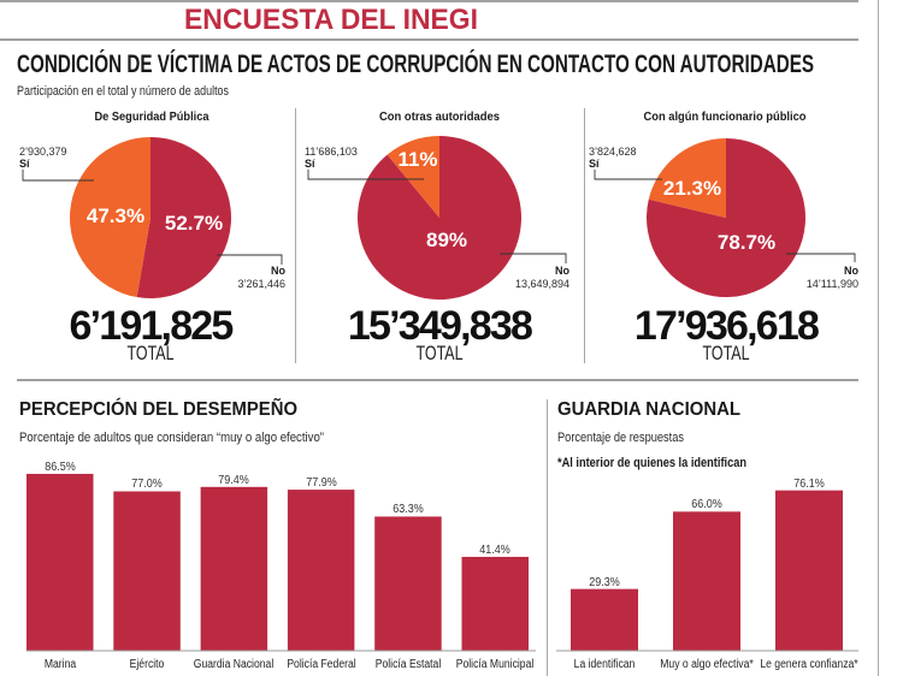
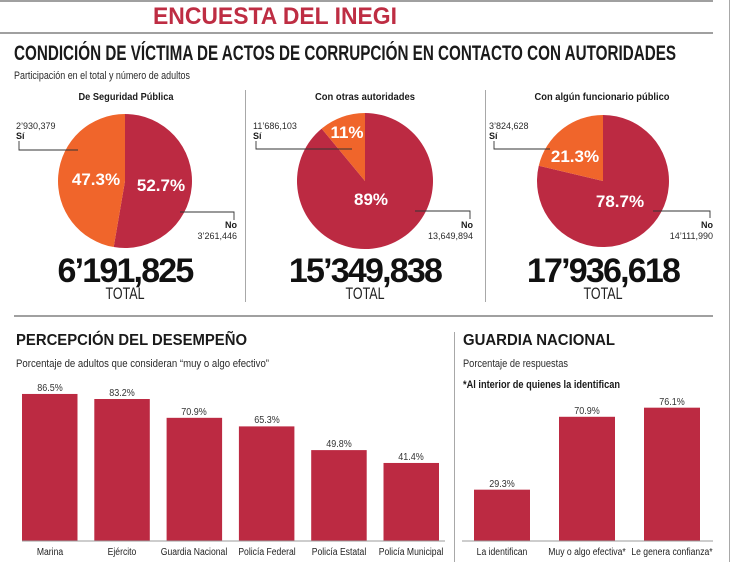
PERCEPCIÓN DEL DESEMPEÑO/Ejército: 77.0% -> 83.2%
PERCEPCIÓN DEL DESEMPEÑO/Guardia Nacional: 79.4% -> 70.9%
PERCEPCIÓN DEL DESEMPEÑO/Policía Federal: 77.9% -> 65.3%
PERCEPCIÓN DEL DESEMPEÑO/Policía Estatal: 63.3% -> 49.8%
GUARDIA NACIONAL/Muy o algo efectiva*: 66.0% -> 70.9%
